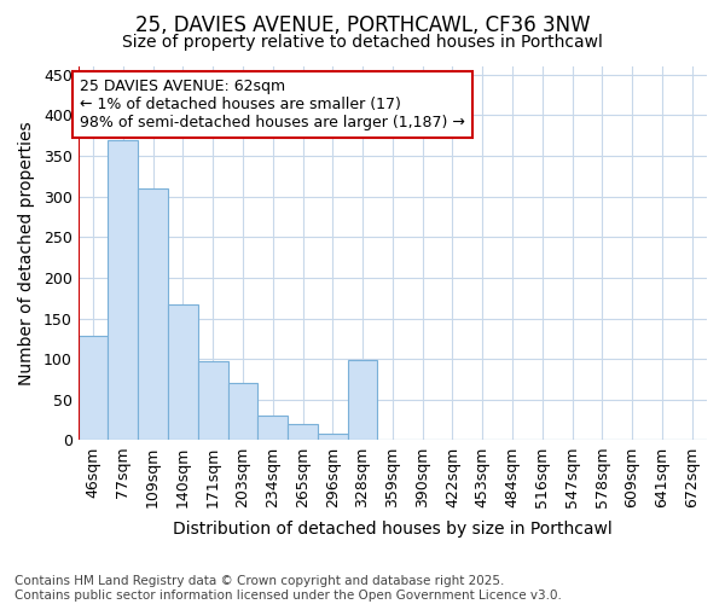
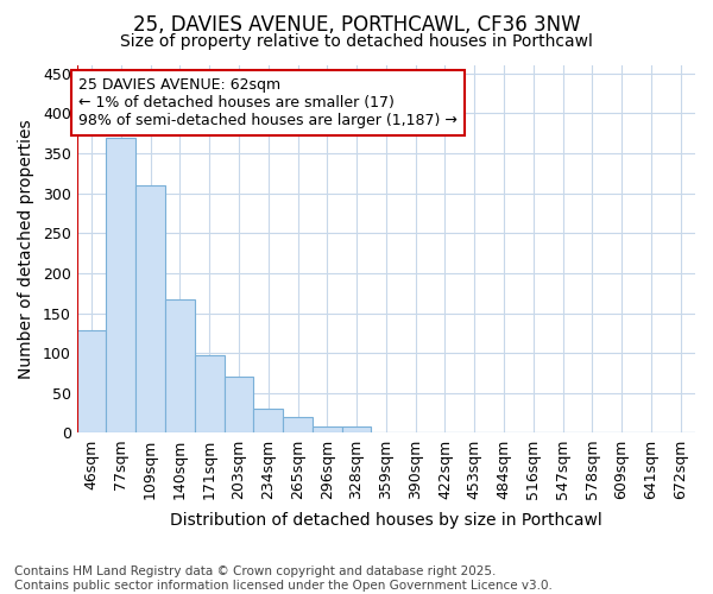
328sqm: 98 -> 8
